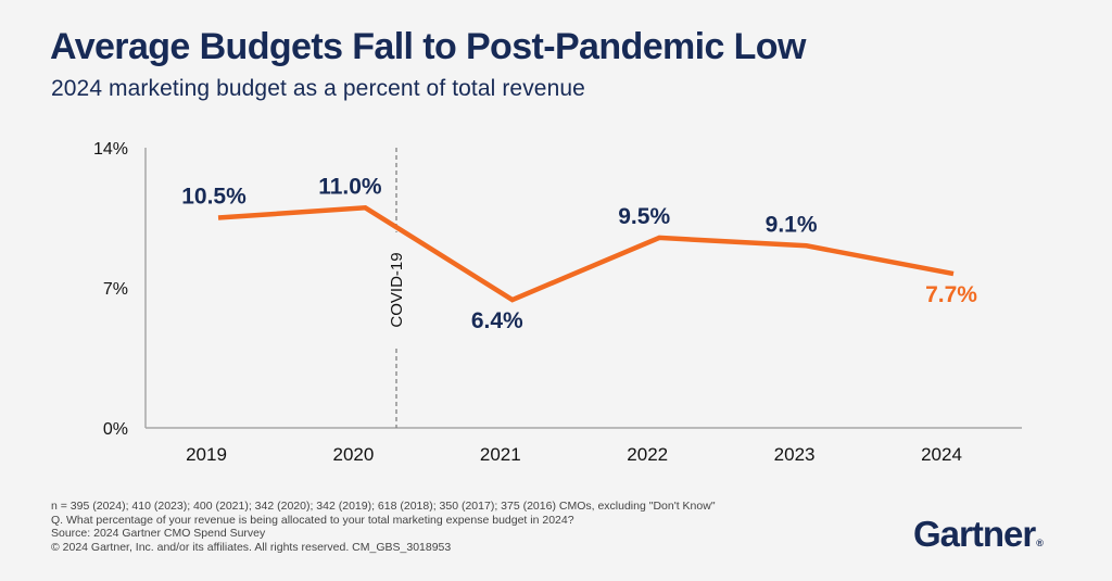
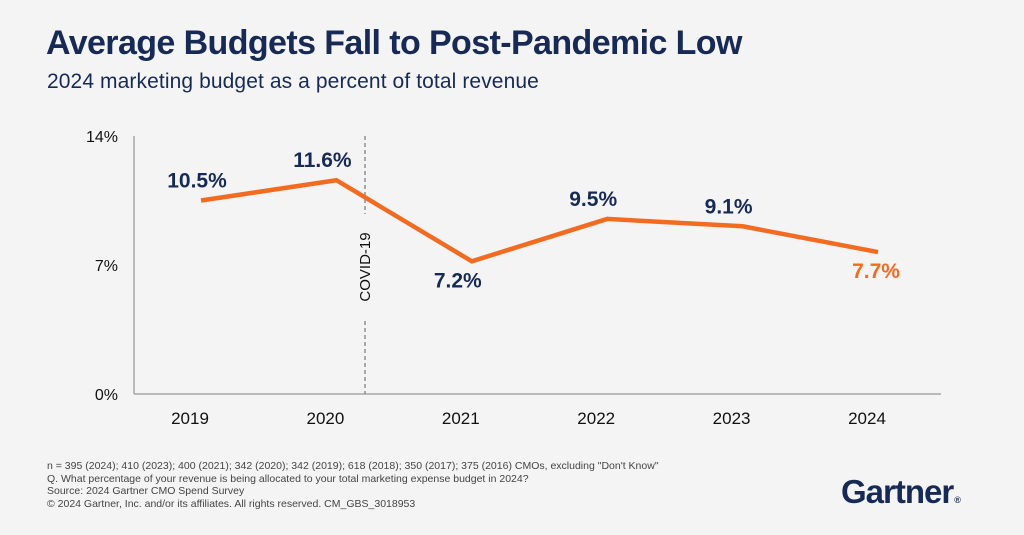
2020: 11.0% -> 11.6%
2021: 6.4% -> 7.2%
